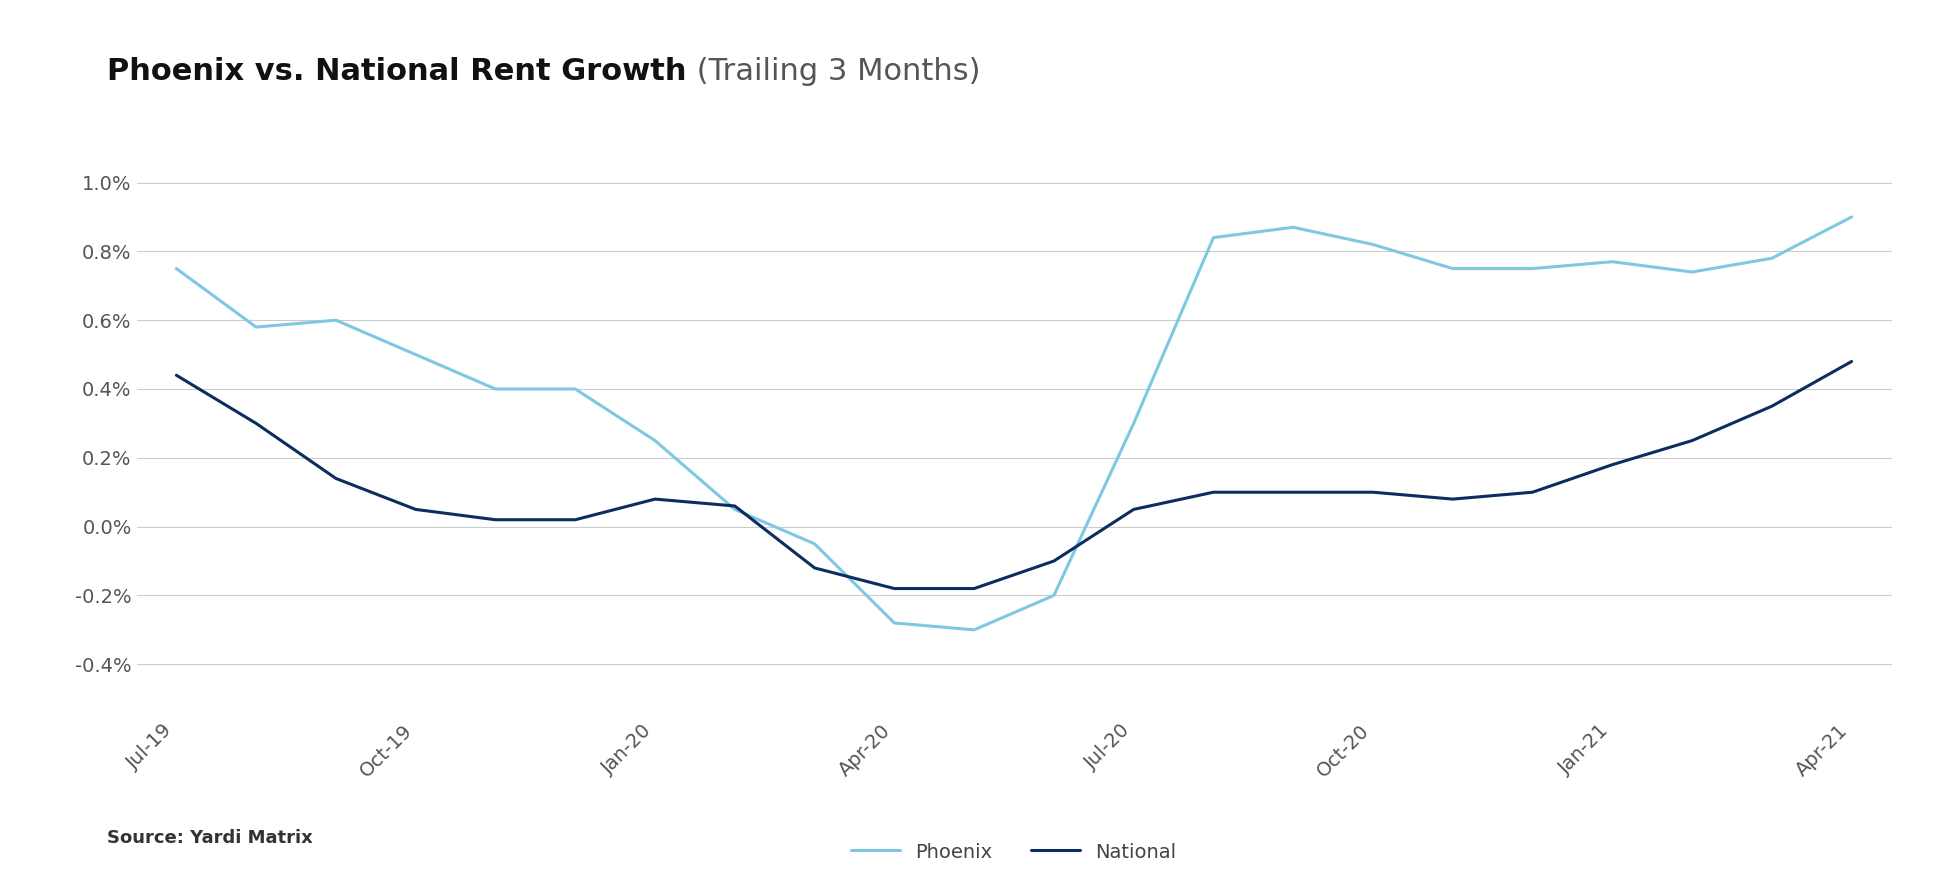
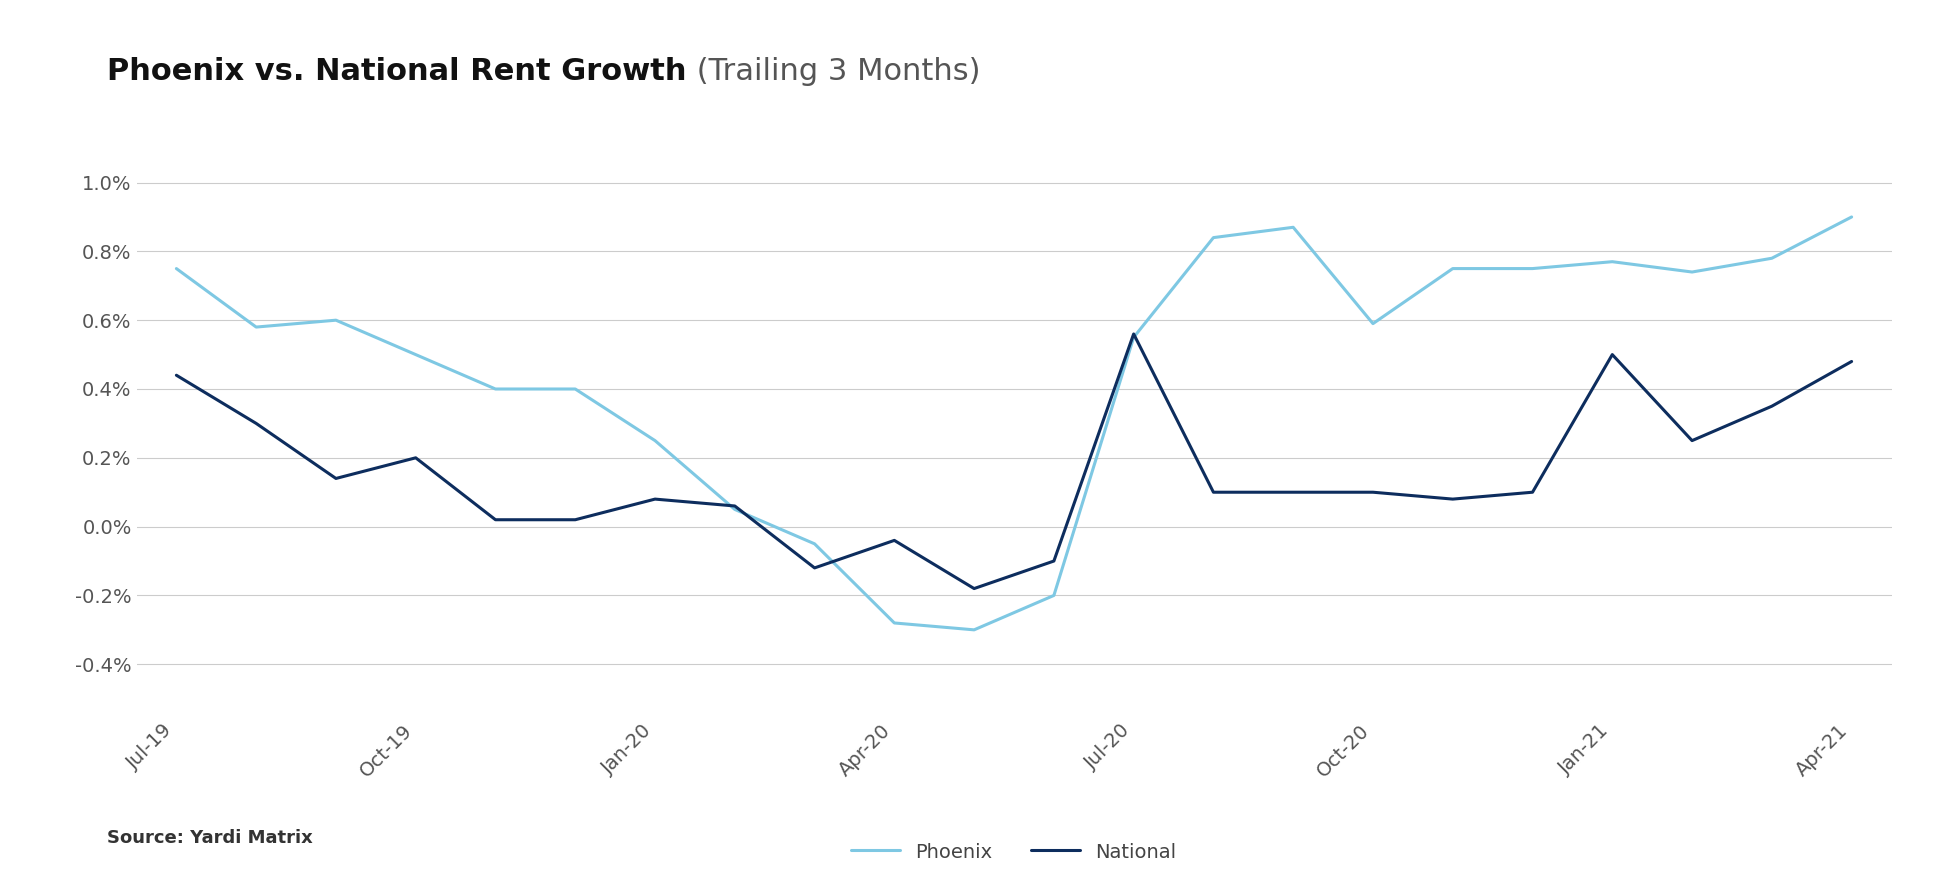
National/Oct-19: 0.05% -> 0.20%
National/Apr-20: -0.18% -> -0.04%
Phoenix/Jul-20: 0.30% -> 0.55%
National/Jul-20: 0.05% -> 0.56%
Phoenix/Oct-20: 0.82% -> 0.59%
National/Jan-21: 0.18% -> 0.50%
